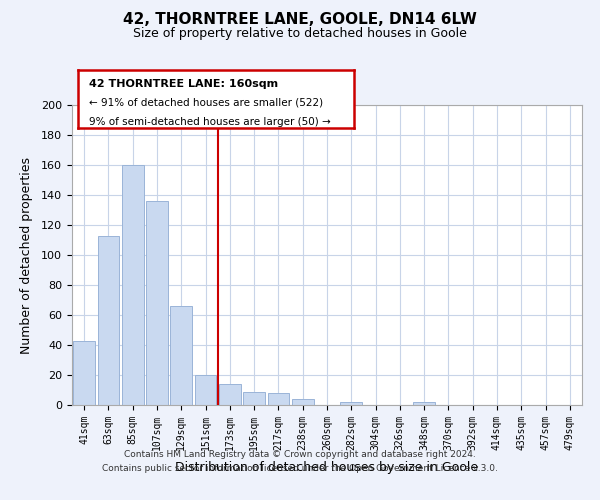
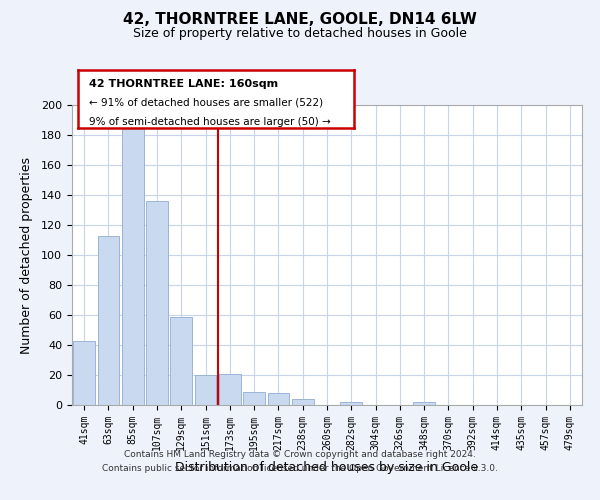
85sqm: 160 -> 185
129sqm: 66 -> 59
173sqm: 14 -> 21
